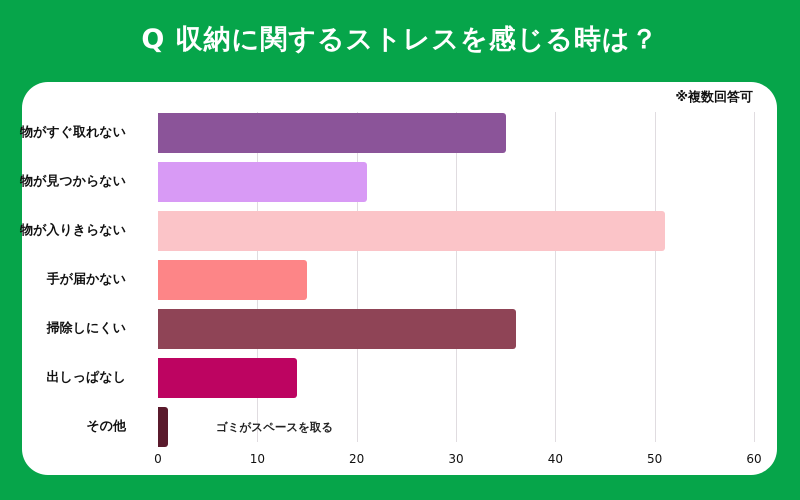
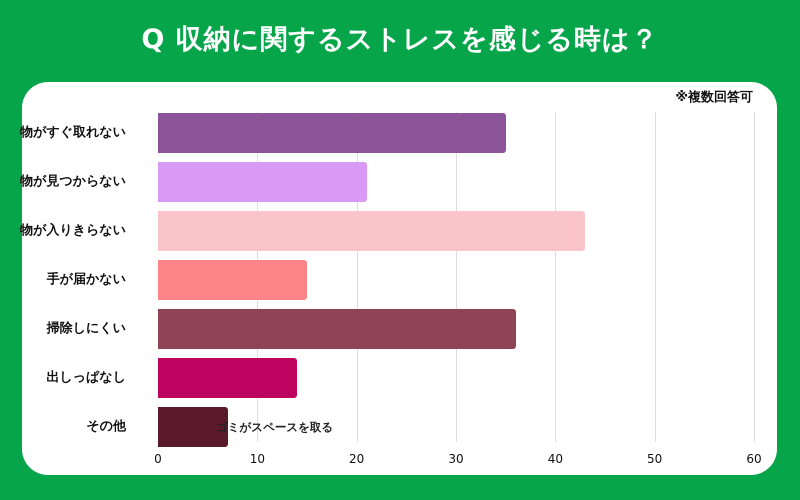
物が入りきらない: 51 -> 43
その他: 1 -> 7
